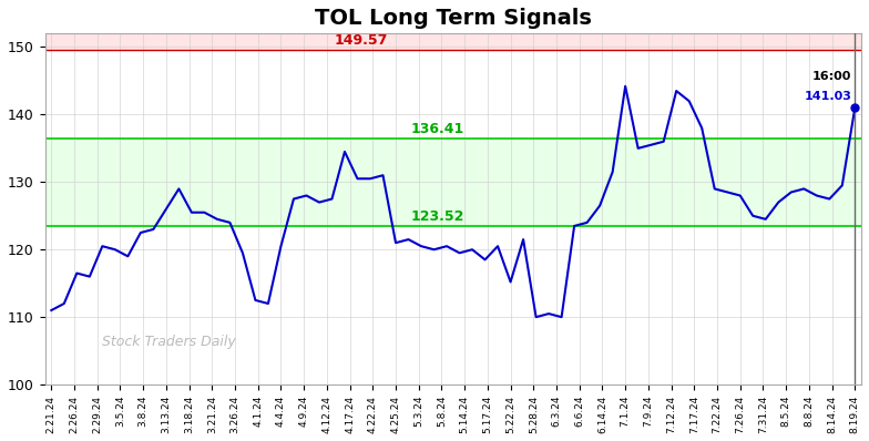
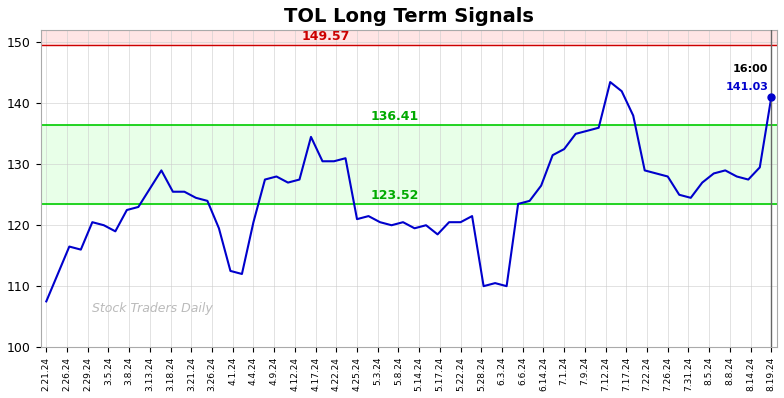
2.21.24: 111.0 -> 107.5
5.22.24: 115.2 -> 120.5
7.1.24: 144.2 -> 132.5
